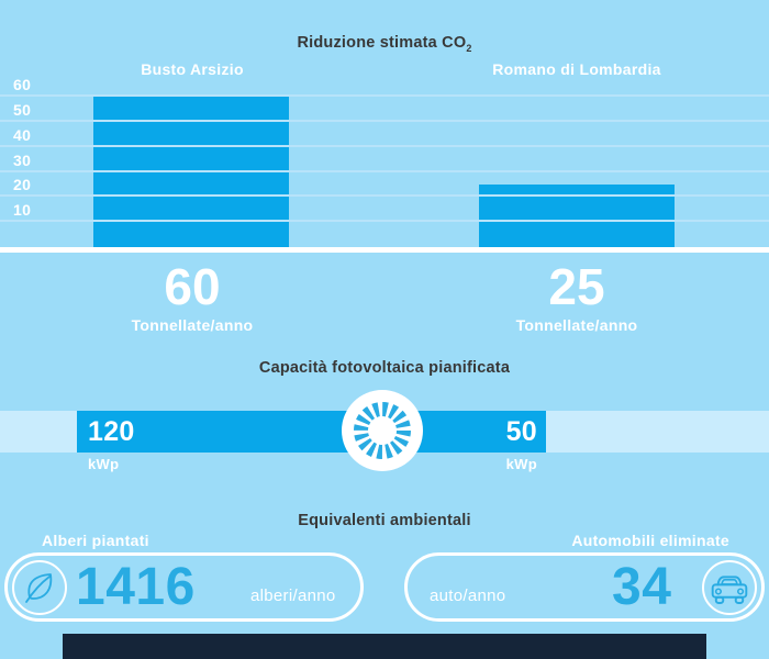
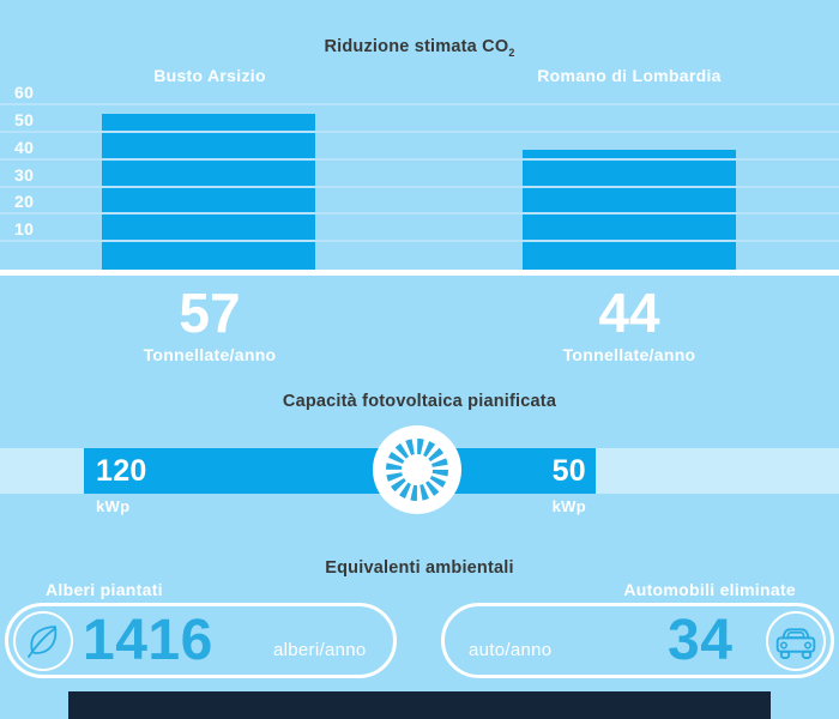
Riduzione stimata CO2/Busto Arsizio: 60 -> 57
Riduzione stimata CO2/Romano di Lombardia: 25 -> 44
